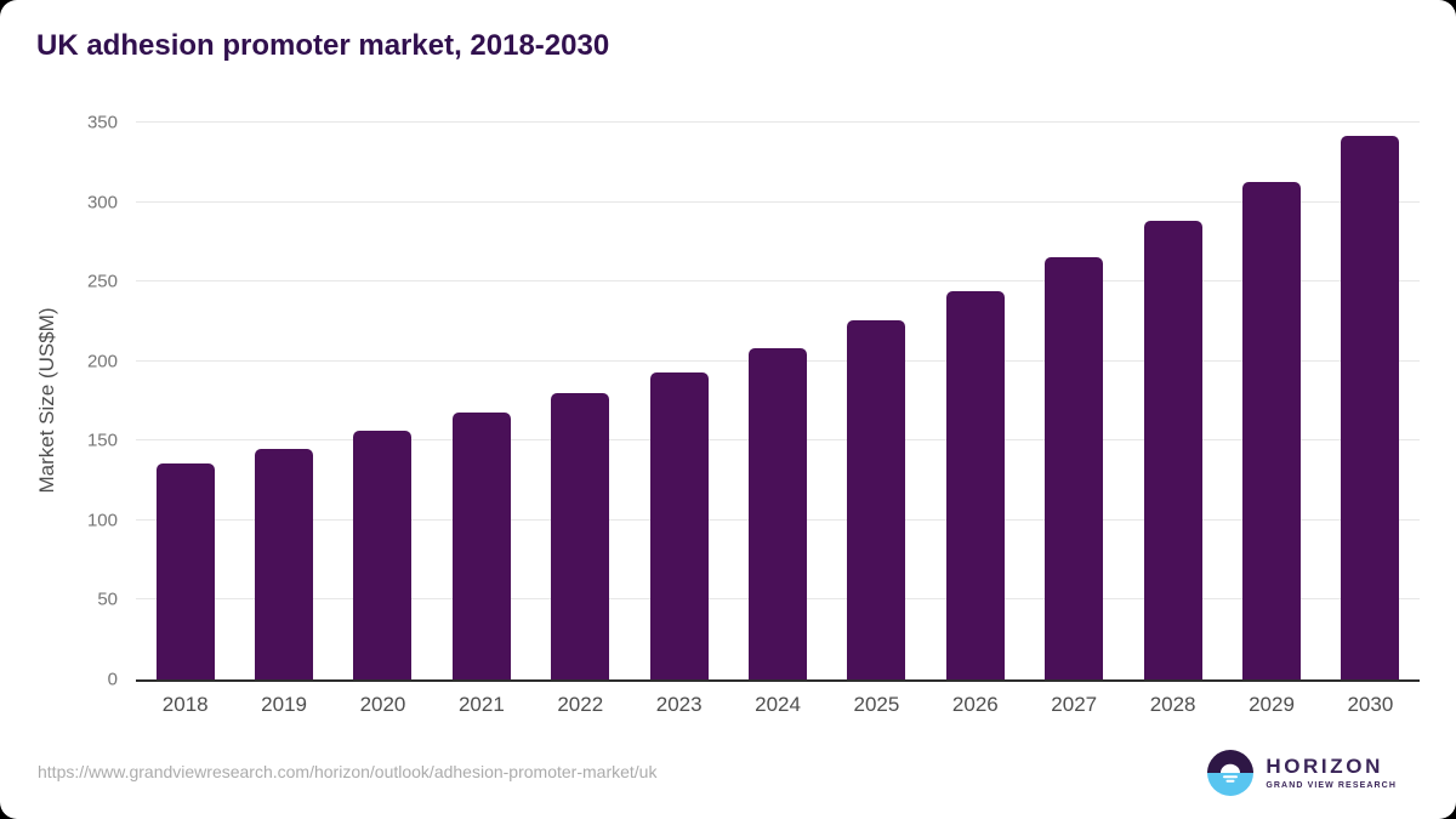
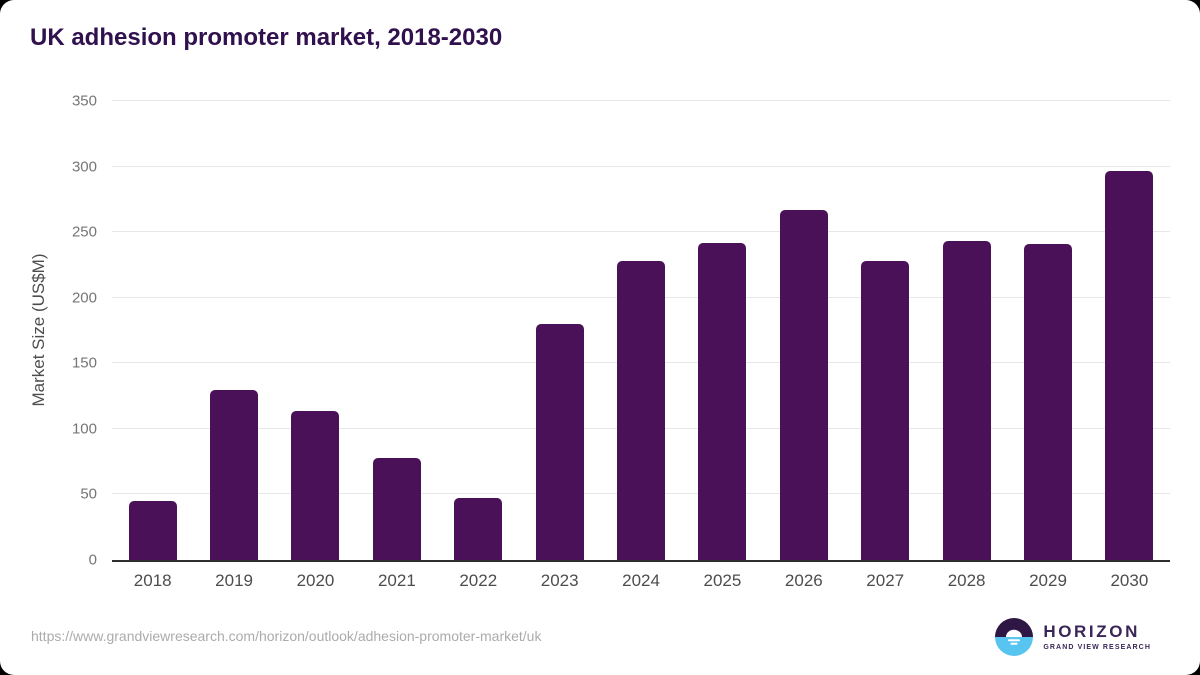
2018: 136 -> 45
2019: 145 -> 130
2020: 156 -> 114
2021: 168 -> 78
2022: 180 -> 47
2023: 193 -> 180
2024: 208 -> 228
2025: 226 -> 242
2026: 244 -> 267
2027: 265 -> 228
2028: 288 -> 243
2029: 313 -> 241
2030: 342 -> 297
